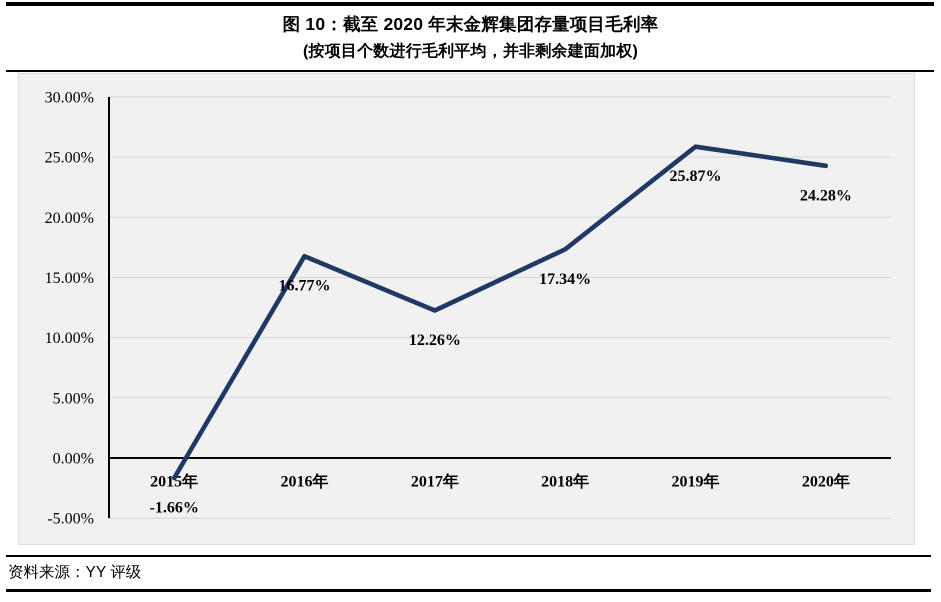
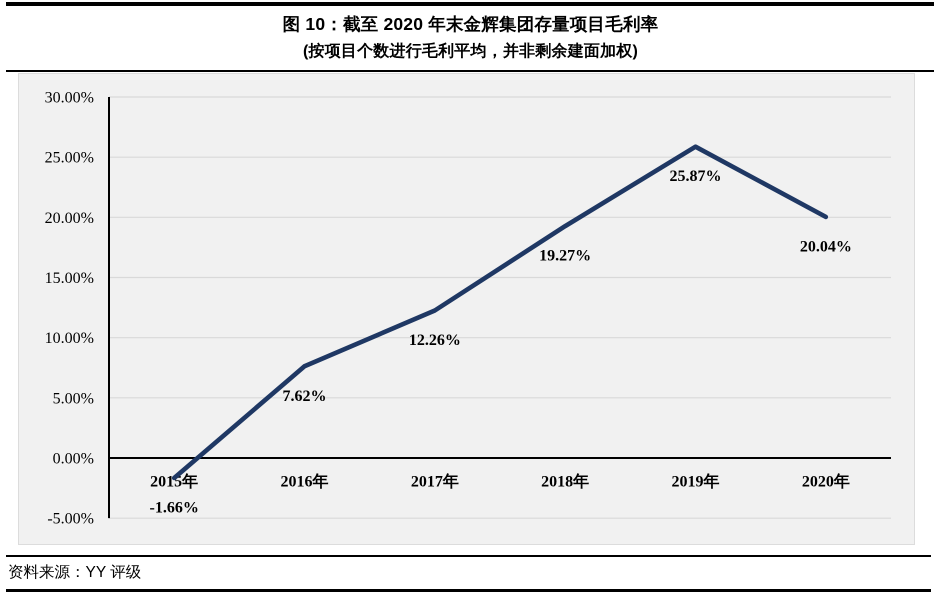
2016年: 16.77% -> 7.62%
2018年: 17.34% -> 19.27%
2020年: 24.28% -> 20.04%
